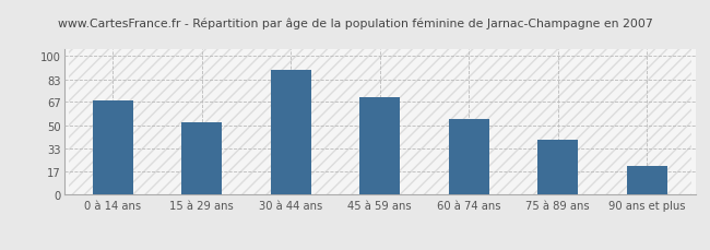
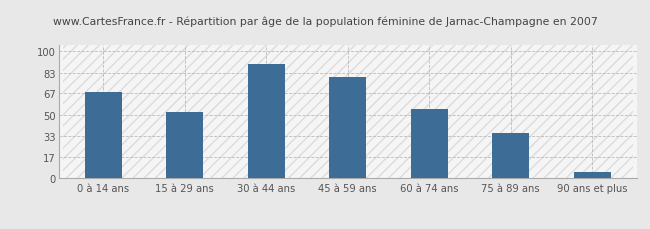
45 à 59 ans: 70 -> 80
75 à 89 ans: 40 -> 36
90 ans et plus: 21 -> 5
